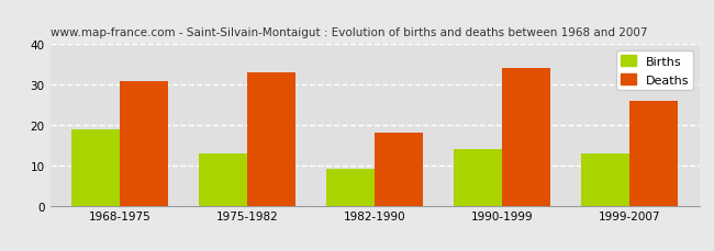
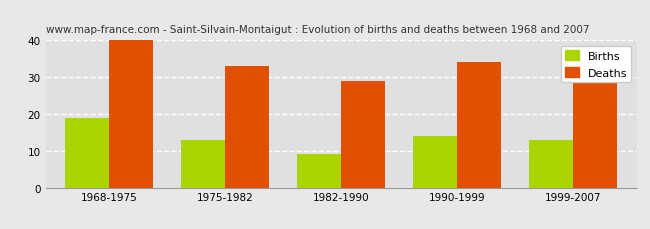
Deaths/1968-1975: 31 -> 40
Deaths/1982-1990: 18 -> 29
Deaths/1999-2007: 26 -> 29
